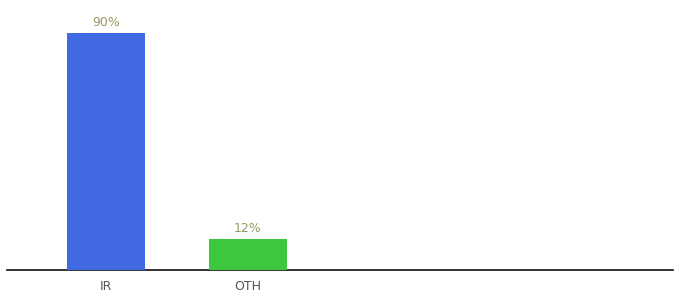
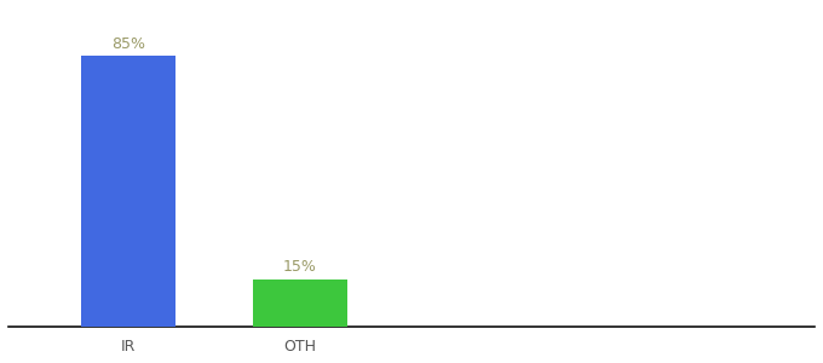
IR: 90% -> 85%
OTH: 12% -> 15%
